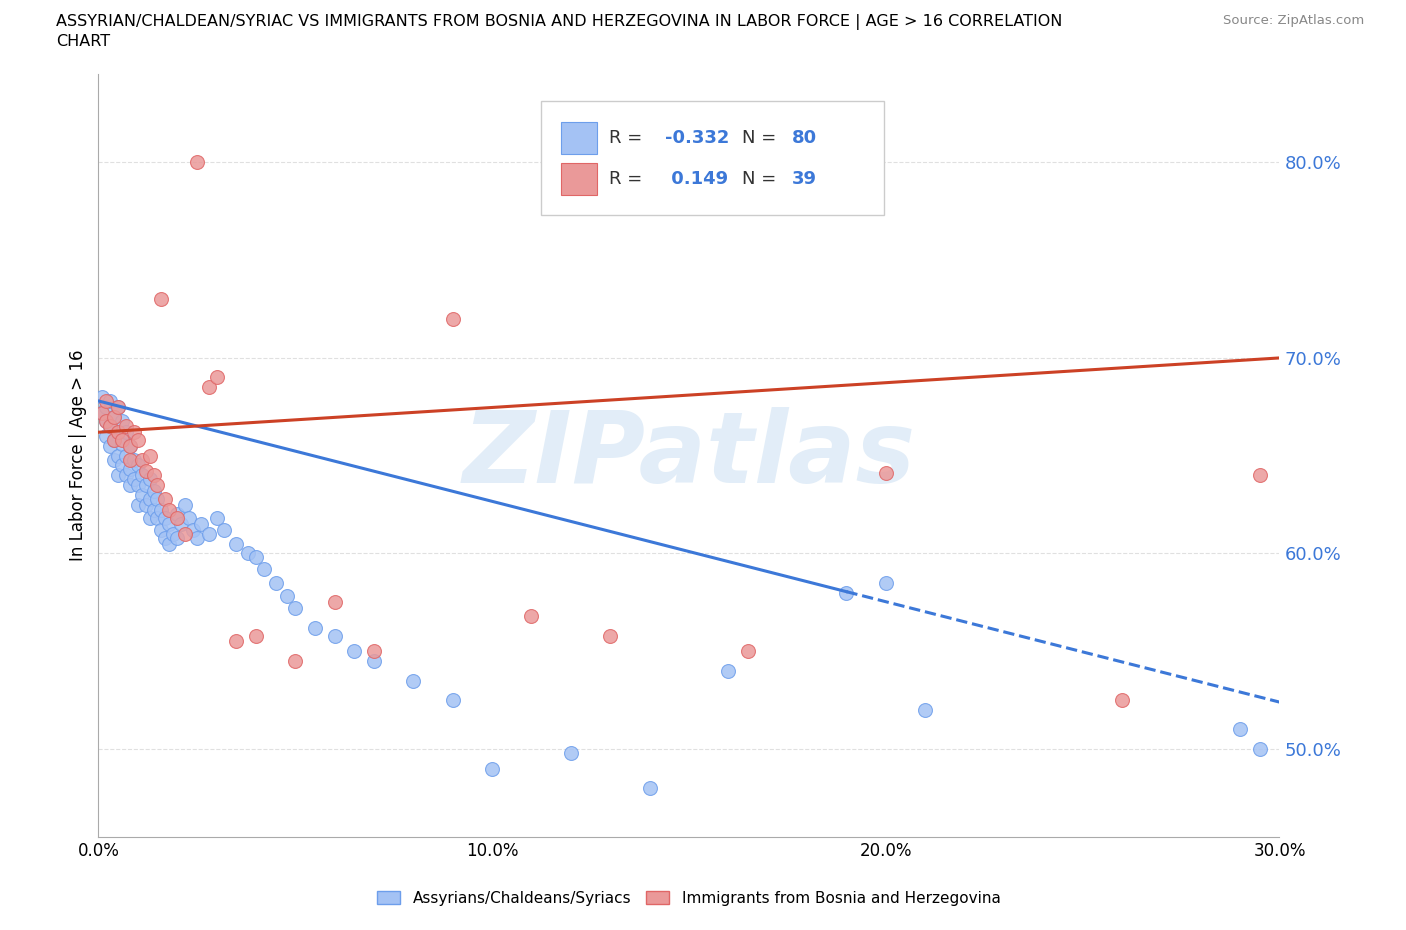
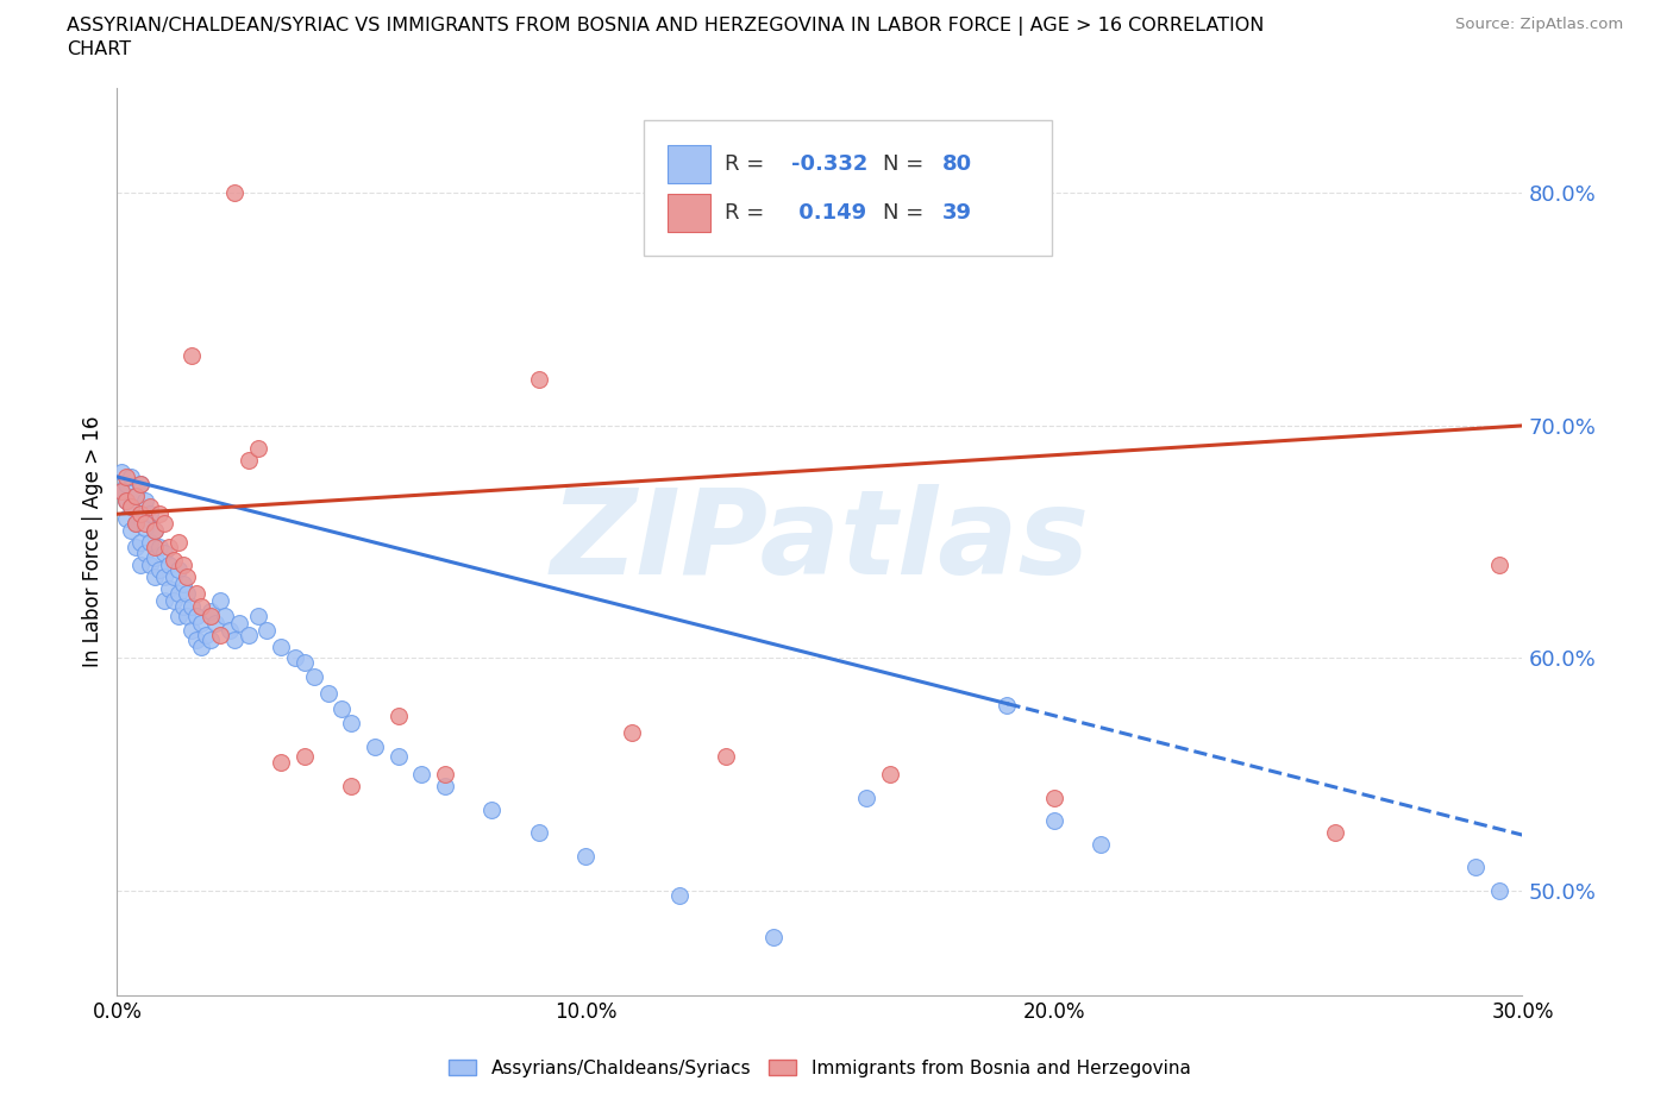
Assyrians/Chaldeans/Syriacs/10.0%: 49.0% -> 51.5%
Assyrians/Chaldeans/Syriacs/20.0%: 58.5% -> 53.0%
Immigrants from Bosnia and Herzegovina/20.0%: 64.1% -> 54.0%
